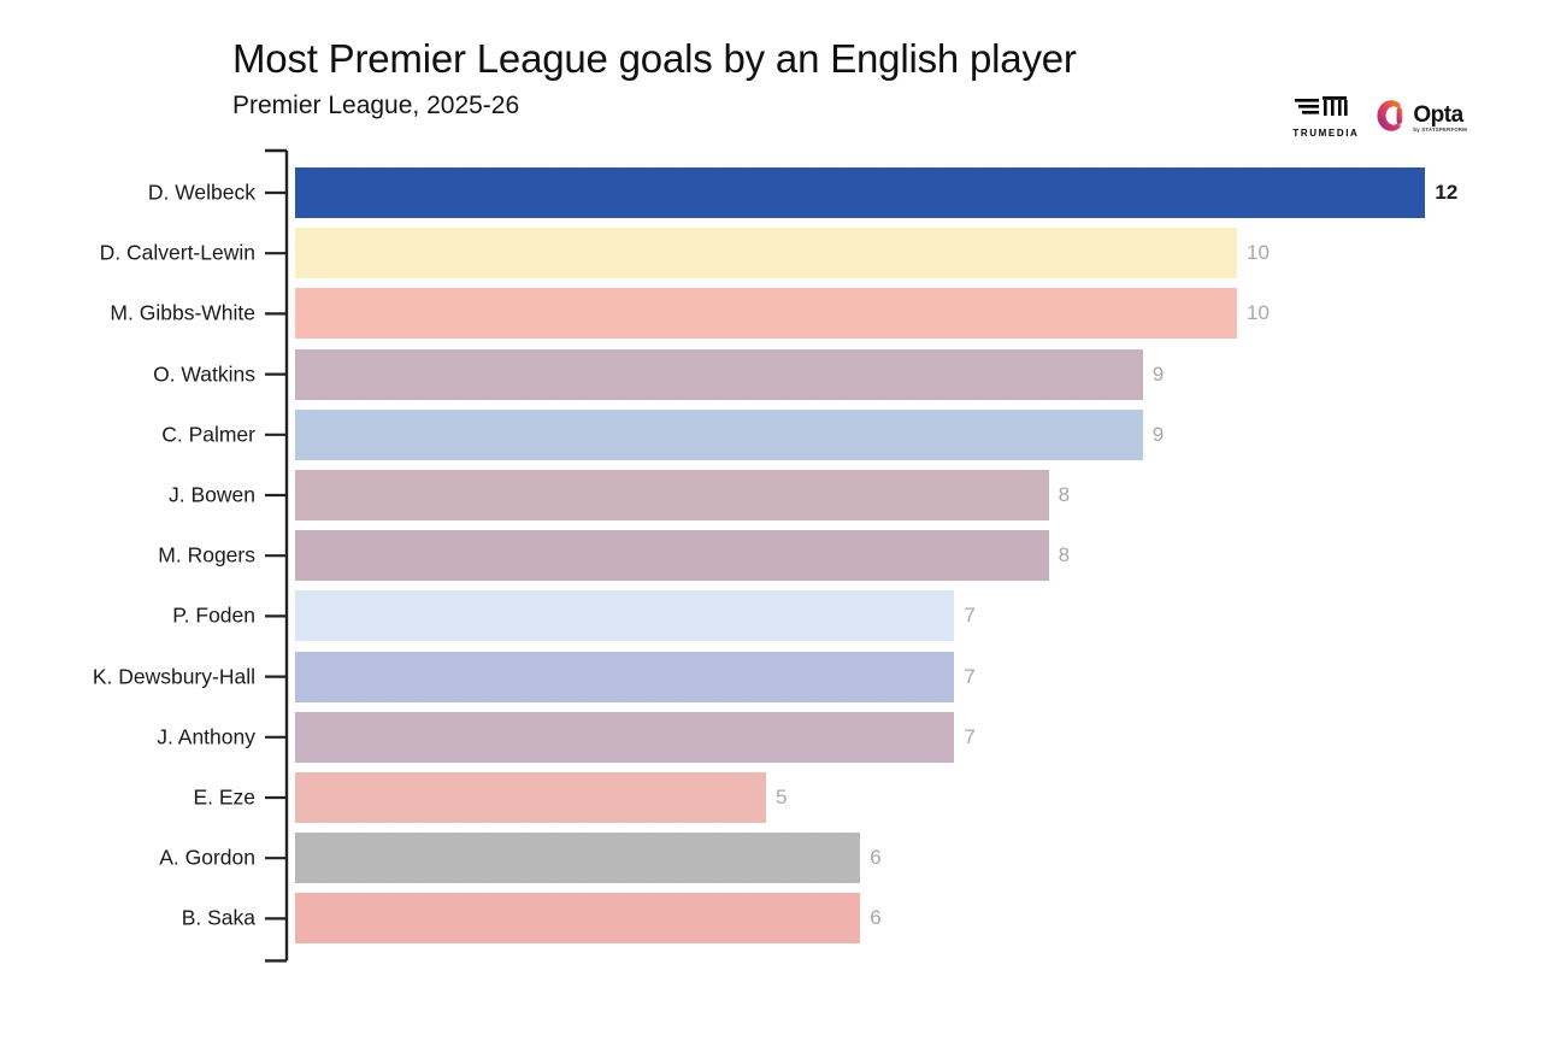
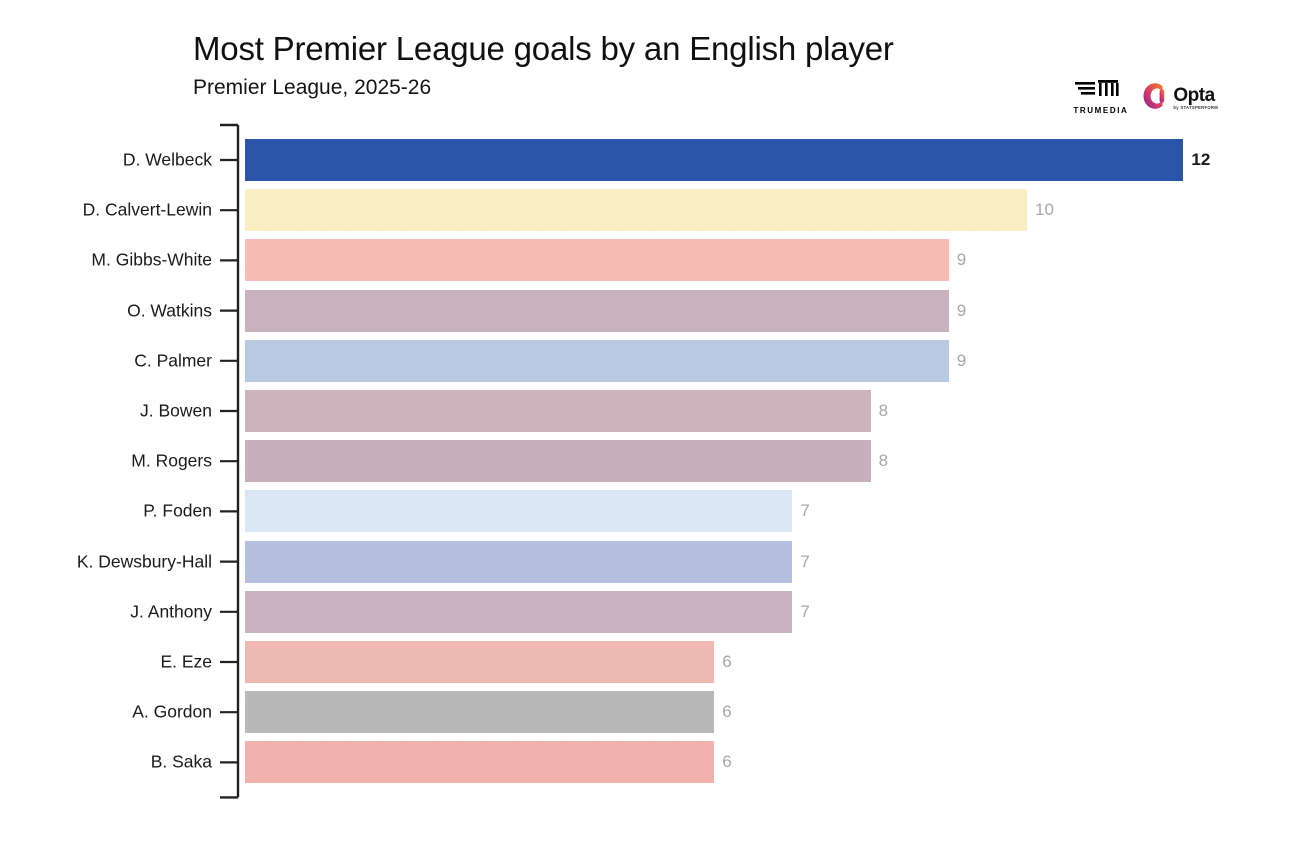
M. Gibbs-White: 10 -> 9
E. Eze: 5 -> 6
